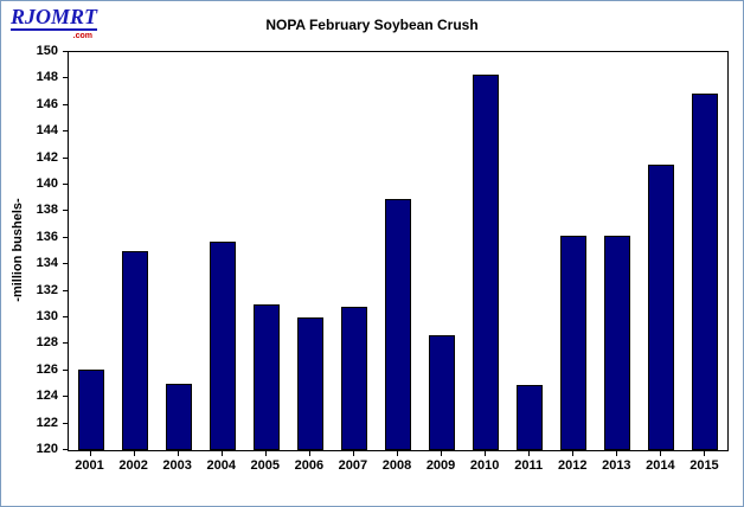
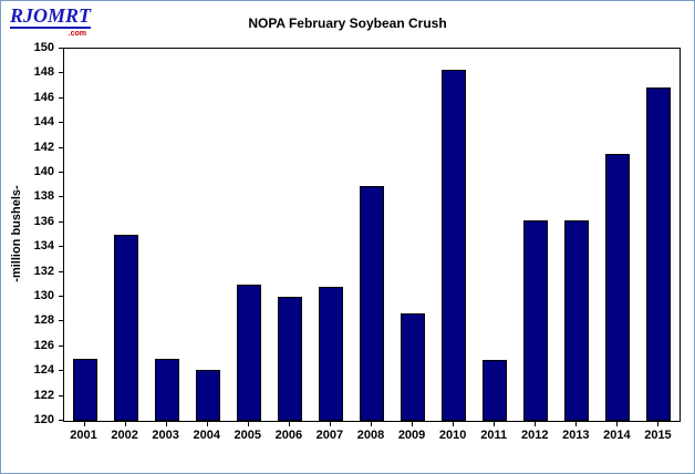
2001: 126.1 -> 125.0
2004: 135.7 -> 124.1
